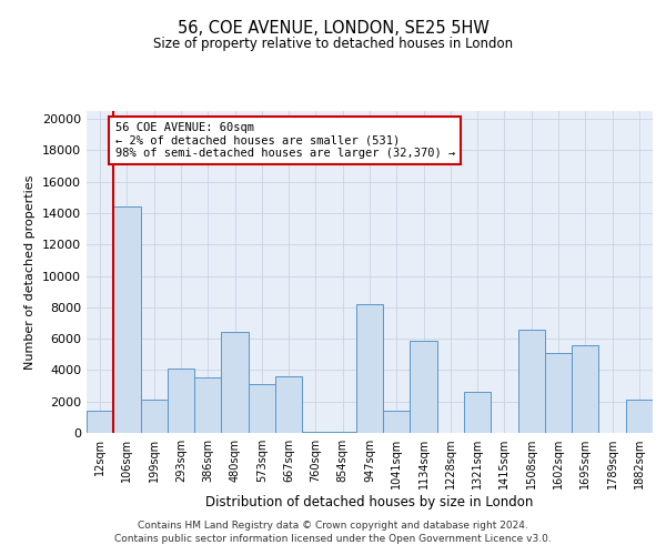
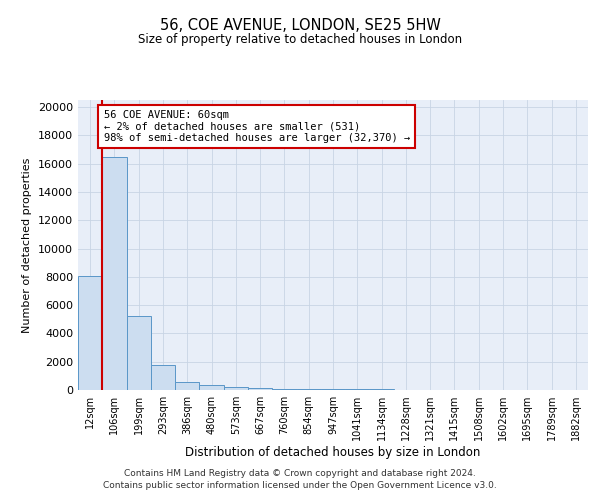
12sqm: 1400 -> 8000
106sqm: 14400 -> 16500
199sqm: 2100 -> 5200
293sqm: 4100 -> 1800
386sqm: 3500 -> 600
480sqm: 6400 -> 400
573sqm: 3100 -> 200
667sqm: 3600 -> 200
947sqm: 8200 -> 100
1041sqm: 1400 -> 0
1134sqm: 5900 -> 0
1321sqm: 2600 -> 0
1508sqm: 6600 -> 0
1602sqm: 5100 -> 0
1695sqm: 5600 -> 0
1882sqm: 2100 -> 0
